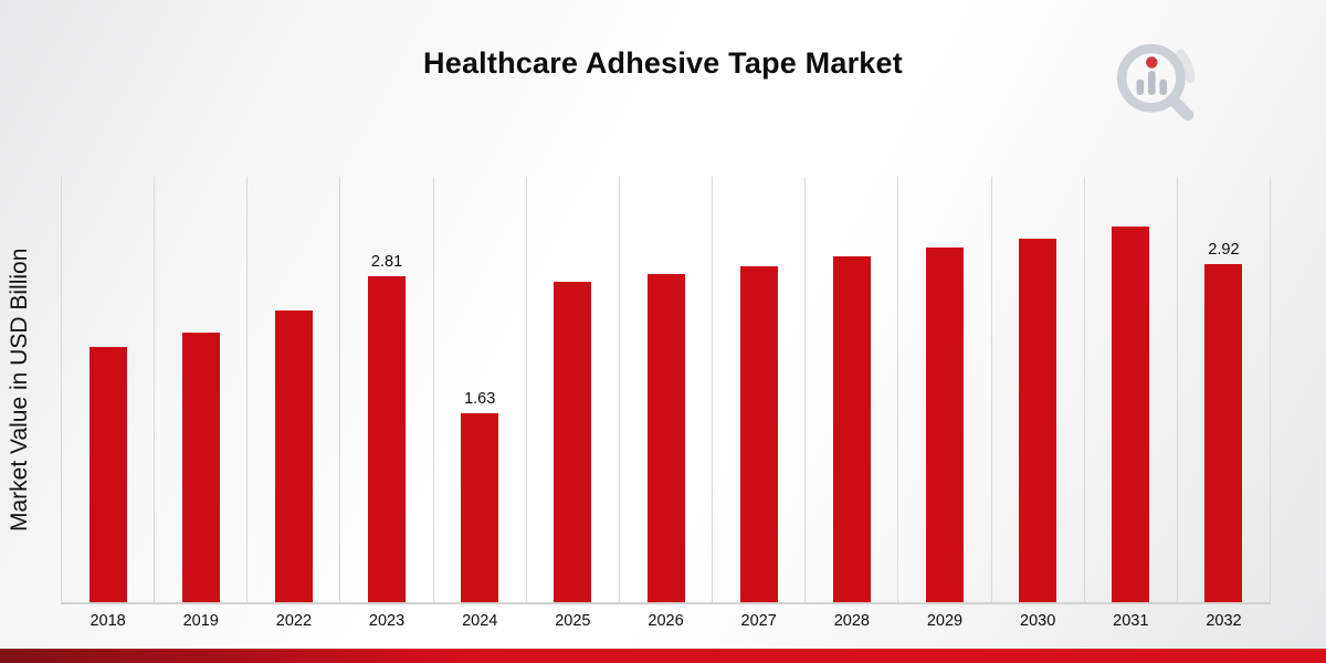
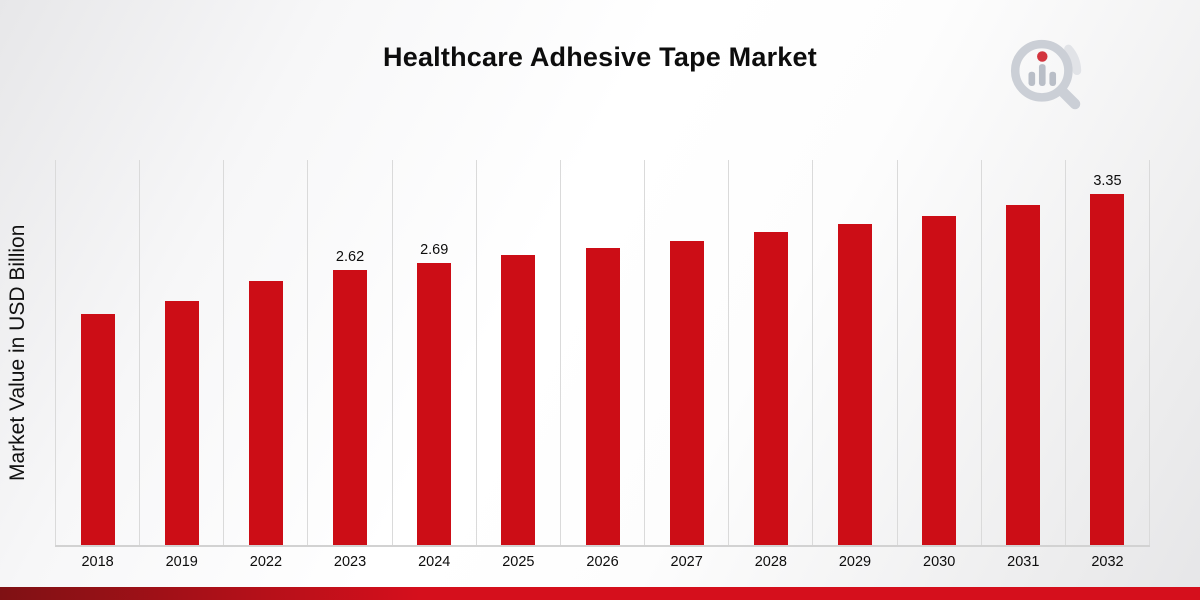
2023: 2.81 -> 2.62
2024: 1.63 -> 2.69
2032: 2.92 -> 3.35
